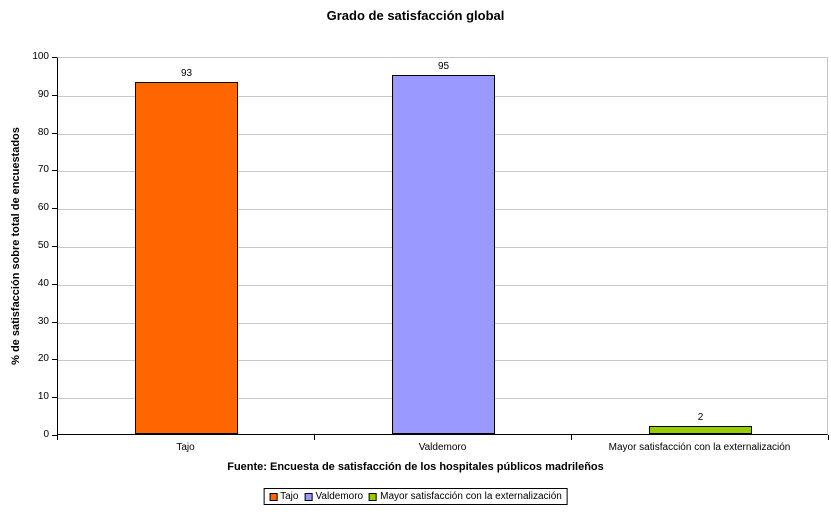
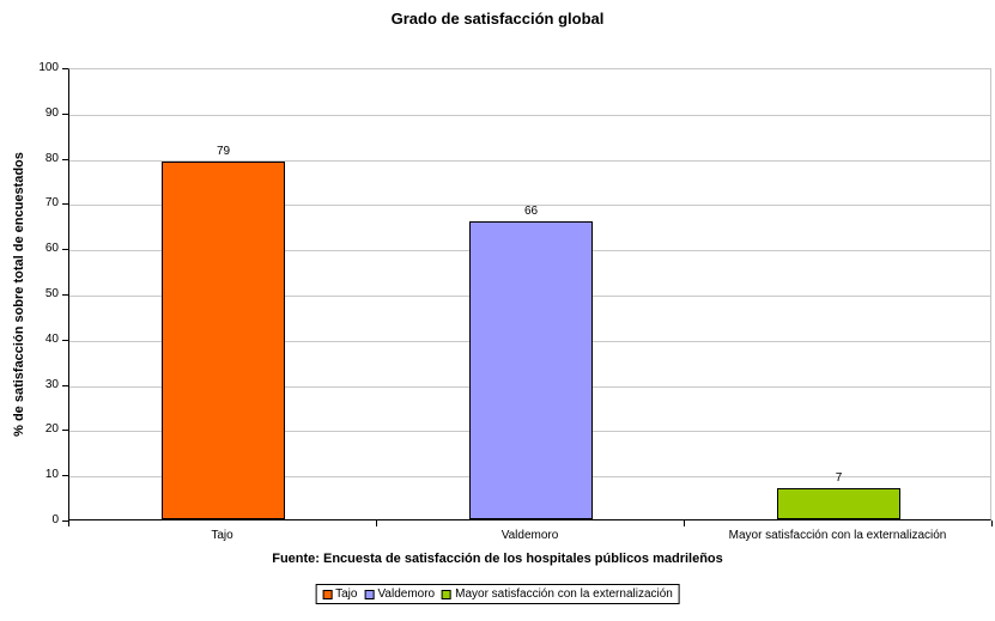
Tajo: 93 -> 79
Valdemoro: 95 -> 66
Mayor satisfacción con la externalización: 2 -> 7
